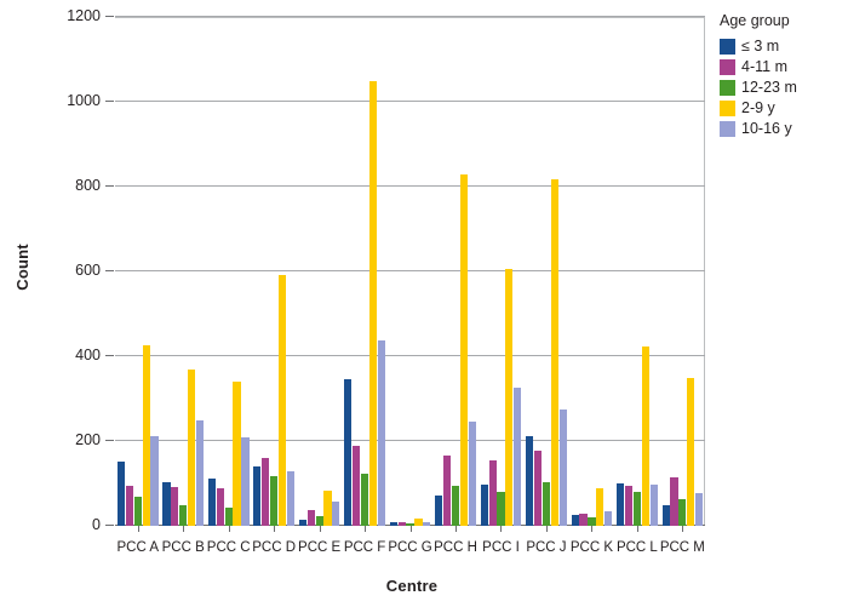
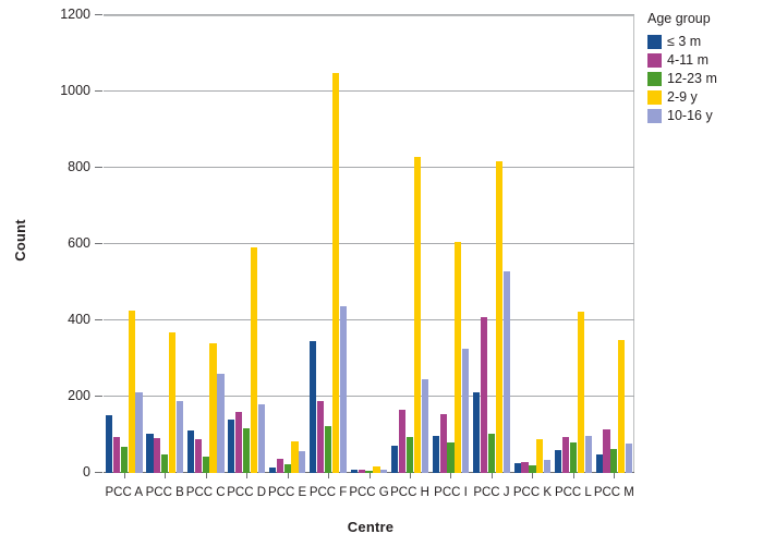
10-16 y/PCC B: 250 -> 190
10-16 y/PCC C: 210 -> 260
10-16 y/PCC D: 130 -> 180
4-11 m/PCC J: 180 -> 410
10-16 y/PCC J: 270 -> 530
≤ 3 m/PCC L: 100 -> 60
